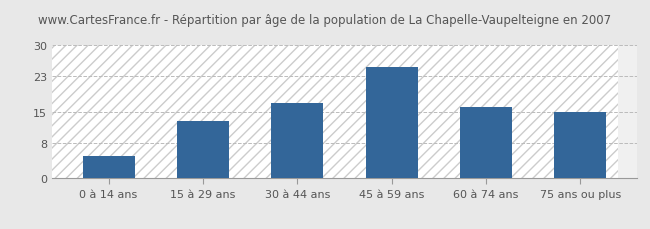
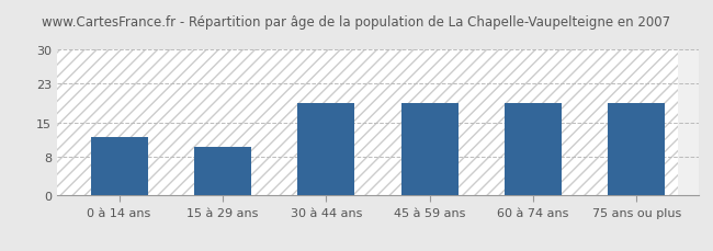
0 à 14 ans: 5 -> 12
15 à 29 ans: 13 -> 10
30 à 44 ans: 17 -> 19
45 à 59 ans: 25 -> 19
60 à 74 ans: 16 -> 19
75 ans ou plus: 15 -> 19
